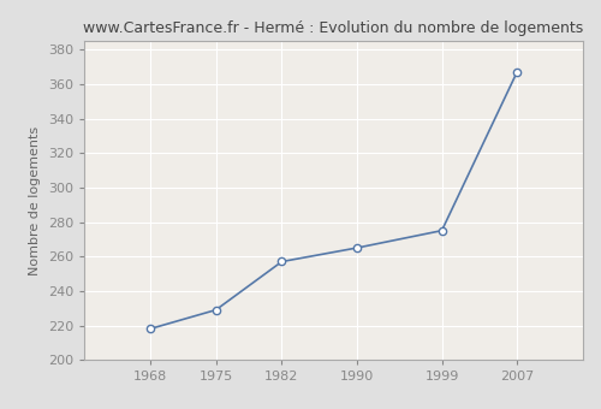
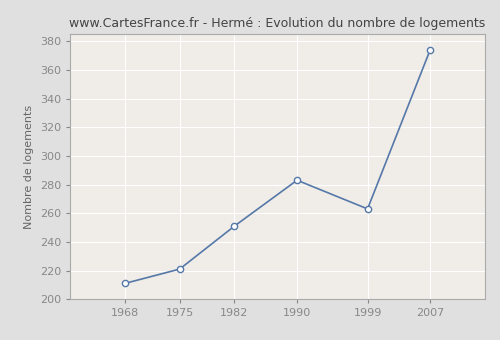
1968: 218 -> 211
1975: 229 -> 221
1982: 257 -> 251
1990: 265 -> 283
1999: 275 -> 263
2007: 367 -> 374
